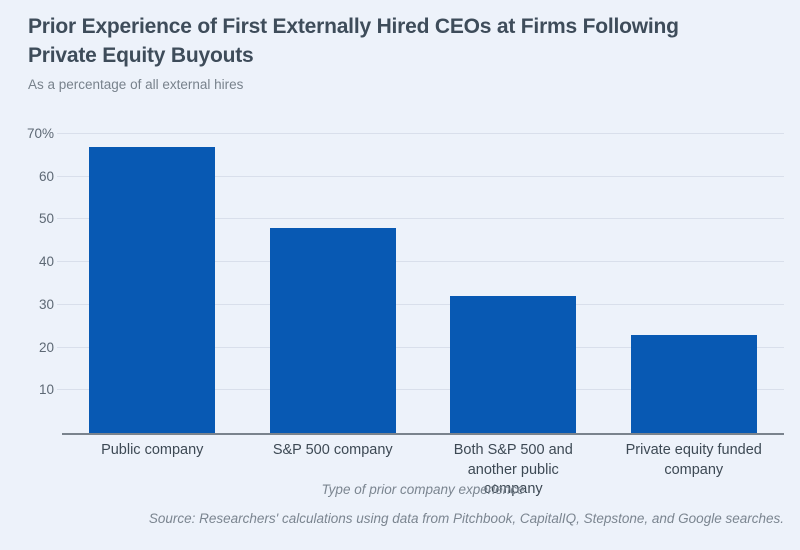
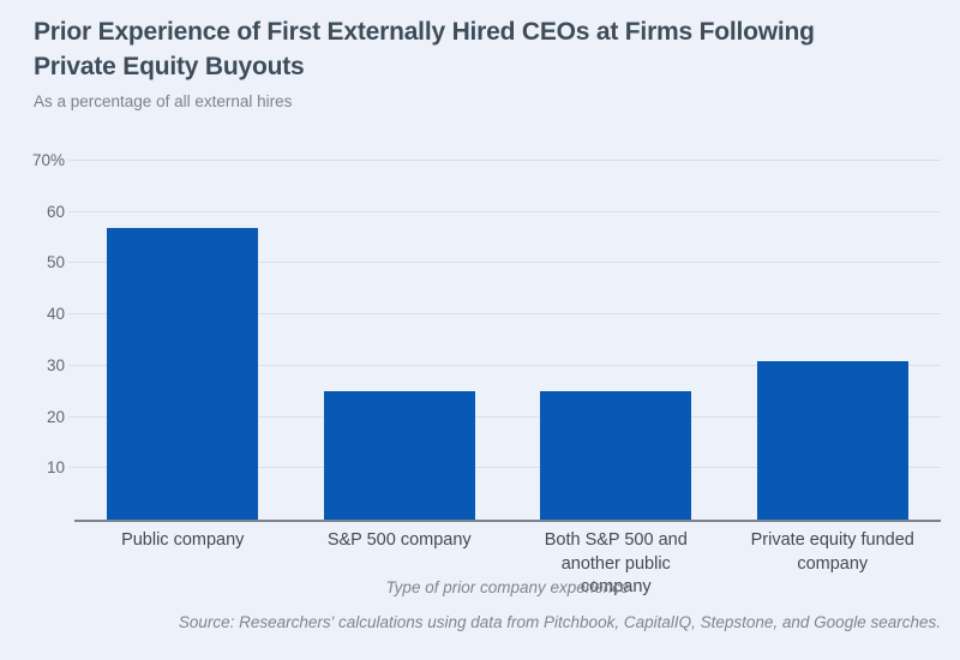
Public company: 67% -> 57%
S&P 500 company: 48% -> 25%
Both S&P 500 and another public company: 32% -> 25%
Private equity funded company: 23% -> 31%
